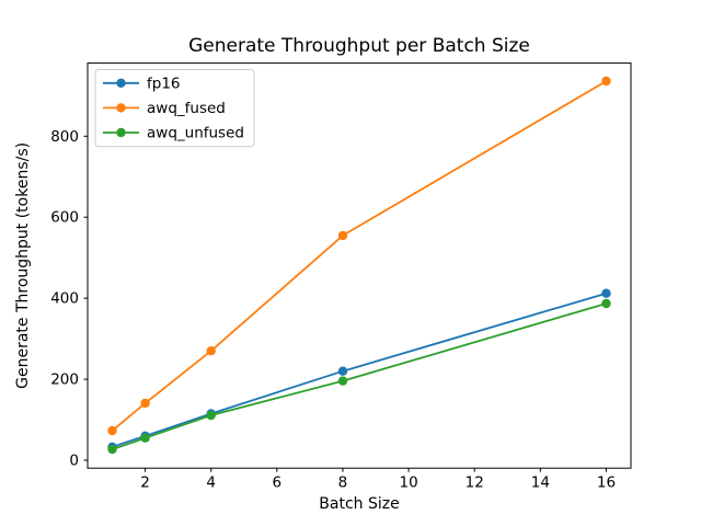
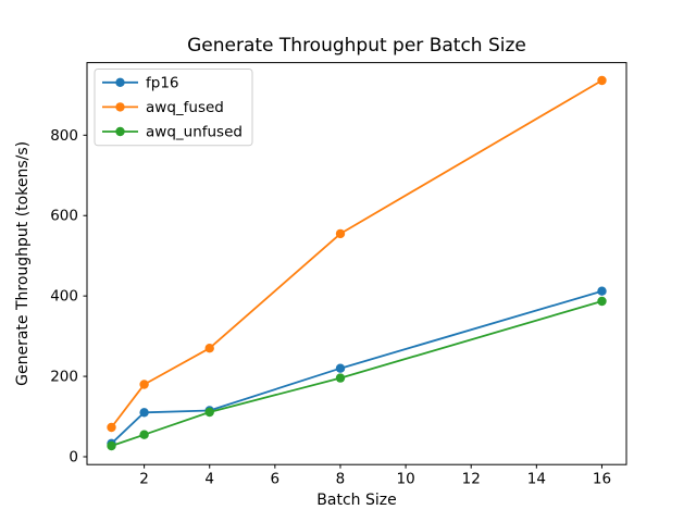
fp16/2: 60 -> 110
awq_fused/2: 140 -> 180
